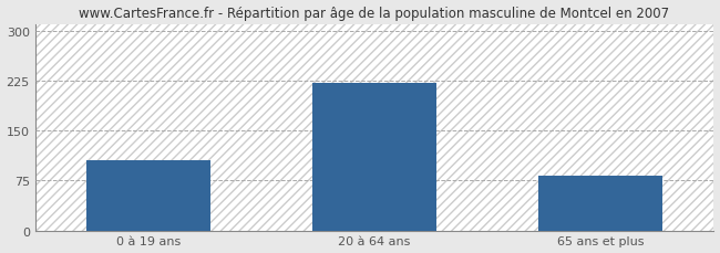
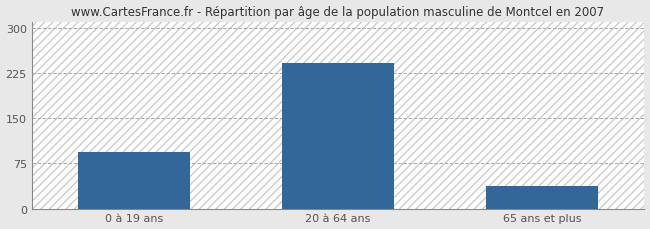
0 à 19 ans: 106 -> 93
20 à 64 ans: 222 -> 241
65 ans et plus: 82 -> 38
